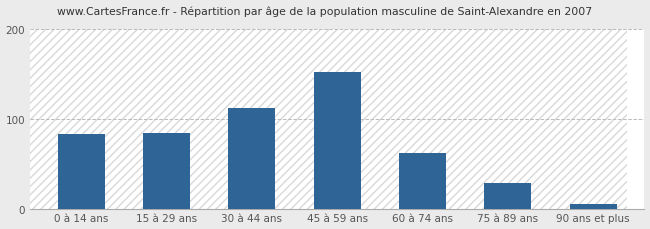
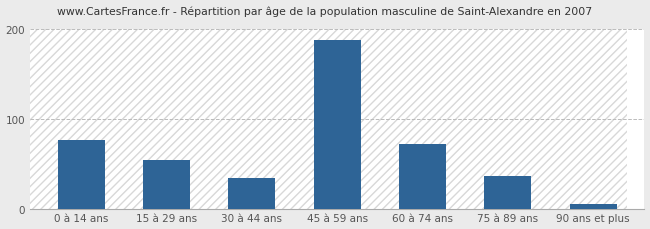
0 à 14 ans: 83 -> 76
15 à 29 ans: 84 -> 54
30 à 44 ans: 112 -> 34
45 à 59 ans: 152 -> 188
60 à 74 ans: 62 -> 72
75 à 89 ans: 28 -> 36
